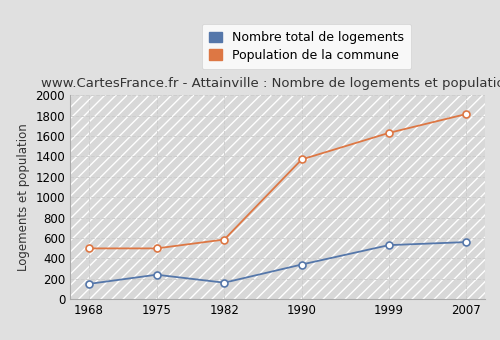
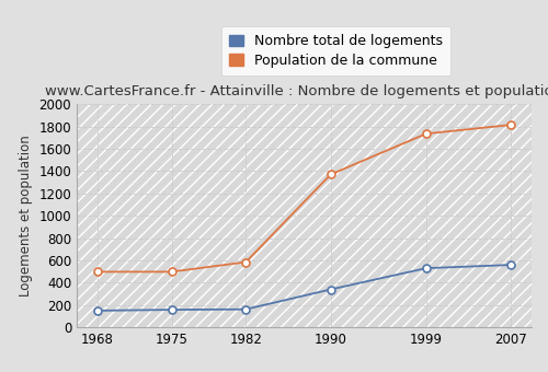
Nombre total de logements/1975: 240 -> 160
Population de la commune/1999: 1630 -> 1740
